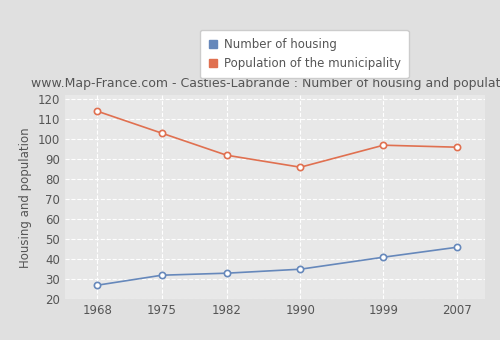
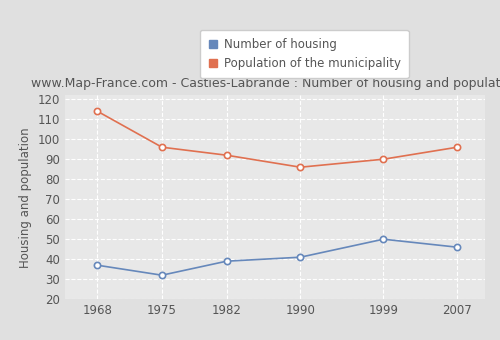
Number of housing/1968: 27 -> 37
Population of the municipality/1975: 103 -> 96
Number of housing/1982: 33 -> 39
Number of housing/1990: 35 -> 41
Number of housing/1999: 41 -> 50
Population of the municipality/1999: 97 -> 90
